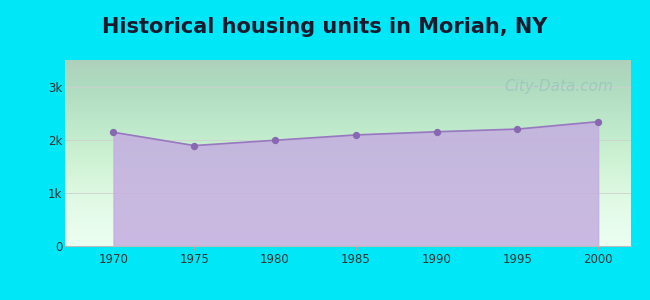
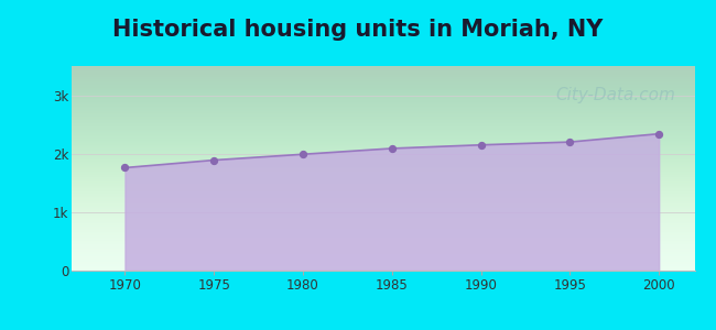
1970: 2.14k -> 1.76k
